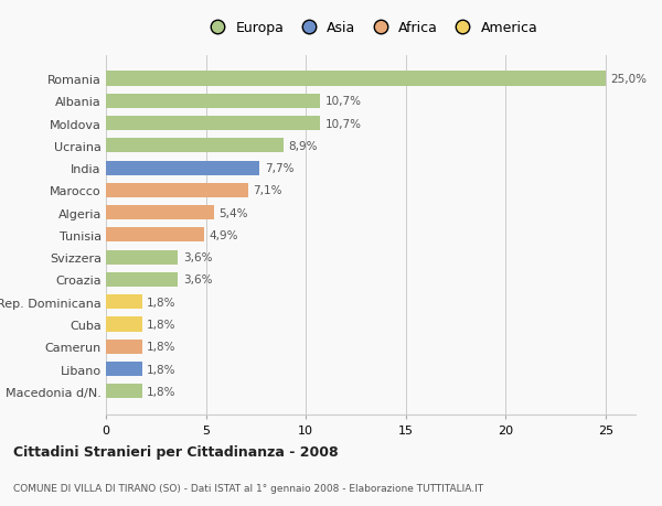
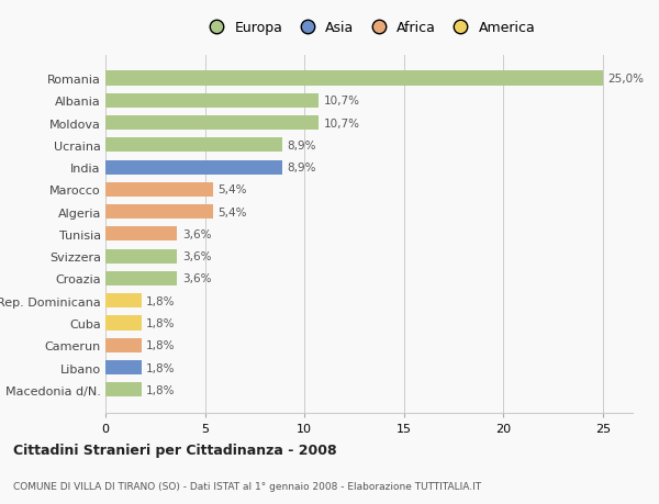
India: 7,7% -> 8,9%
Marocco: 7,1% -> 5,4%
Tunisia: 4,9% -> 3,6%
